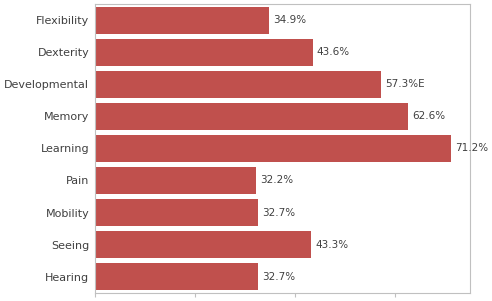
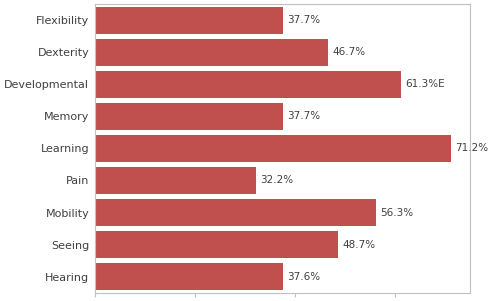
Flexibility: 34.9% -> 37.7%
Dexterity: 43.6% -> 46.7%
Developmental: 57.3%E -> 61.3%E
Memory: 62.6% -> 37.7%
Mobility: 32.7% -> 56.3%
Seeing: 43.3% -> 48.7%
Hearing: 32.7% -> 37.6%
